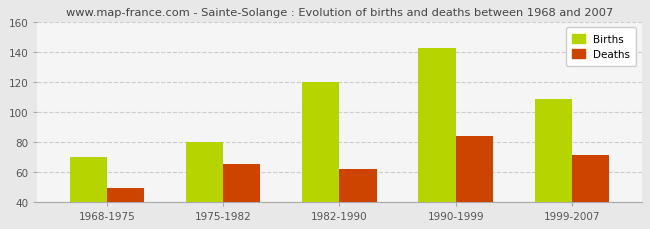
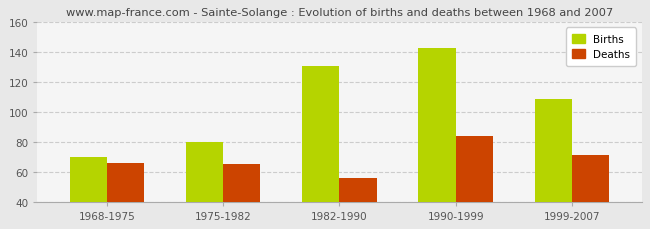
Deaths/1968-1975: 49 -> 66
Births/1982-1990: 120 -> 131
Deaths/1982-1990: 62 -> 56
